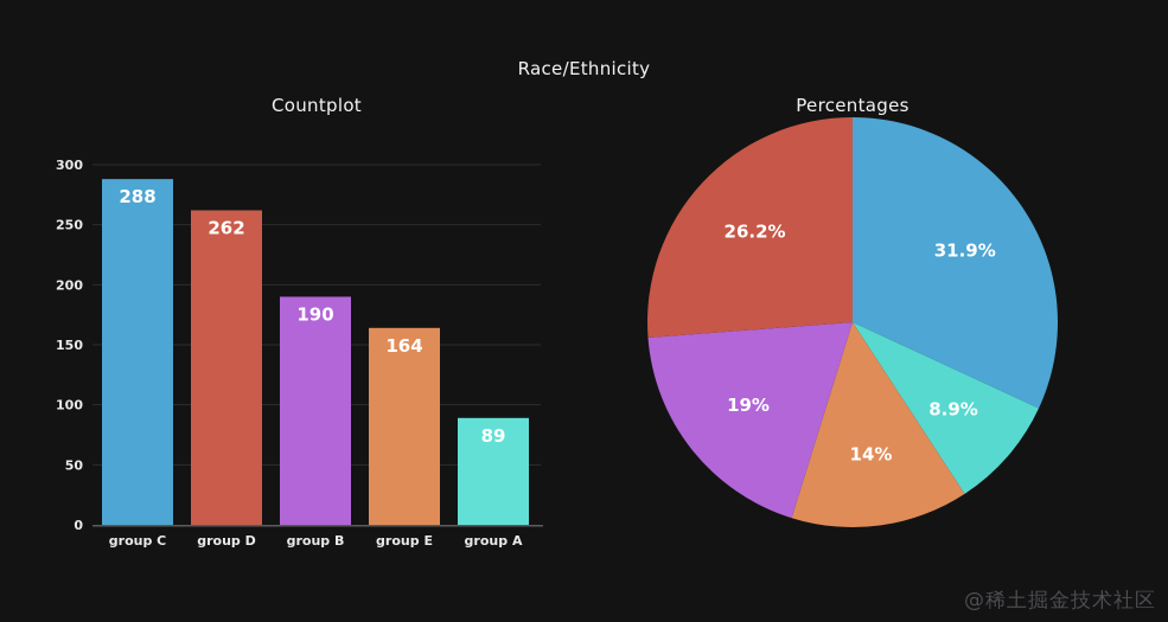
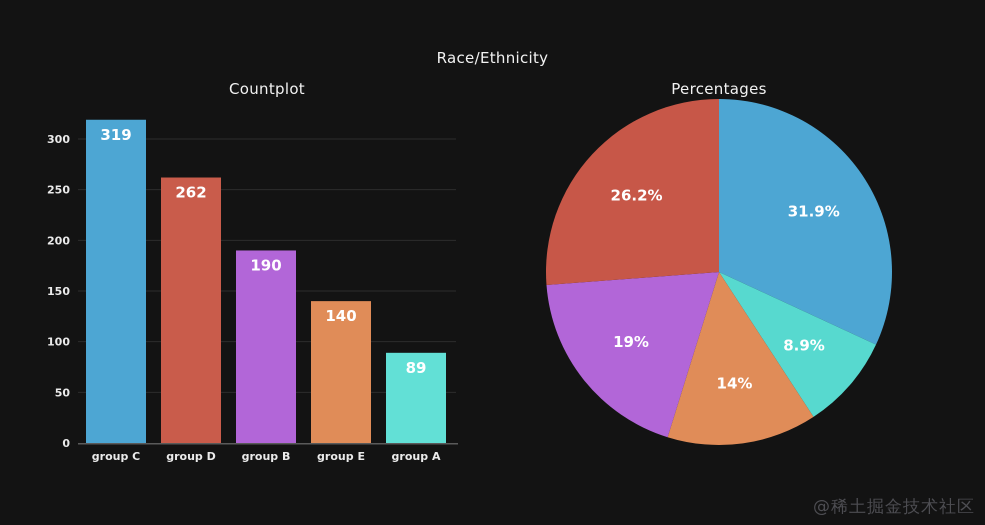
Countplot/group C: 288 -> 319
Countplot/group E: 164 -> 140
